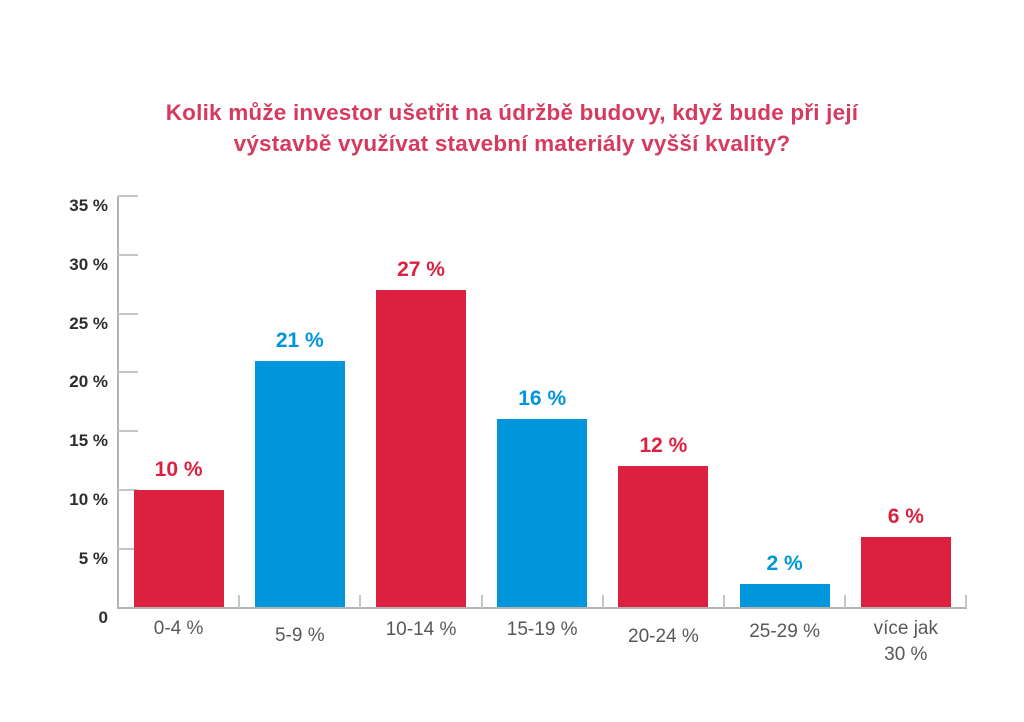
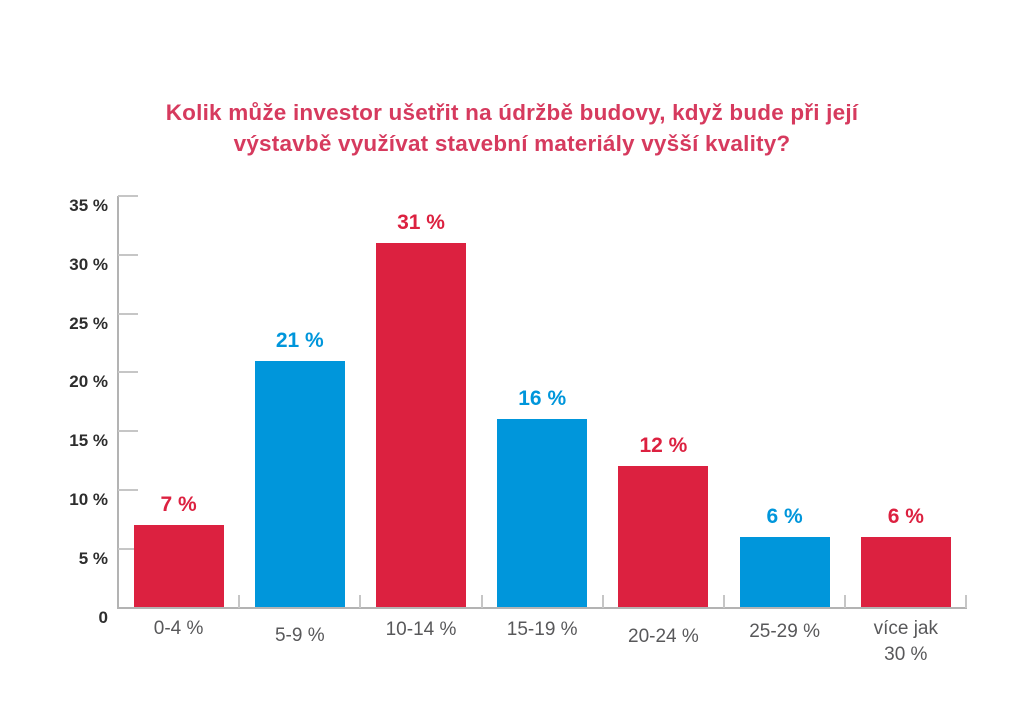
0-4 %: 10 -> 7
10-14 %: 27 -> 31
25-29 %: 2 -> 6
